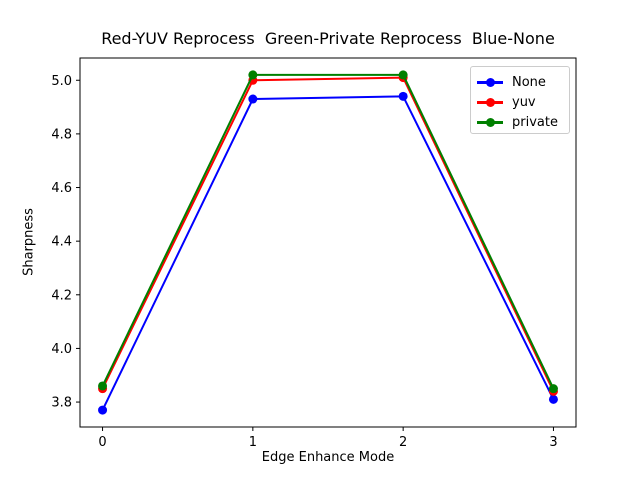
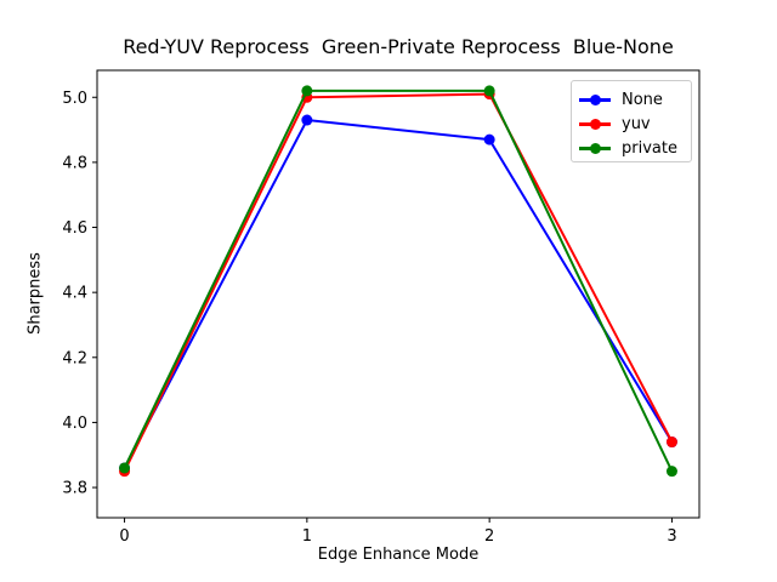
None/0: 3.77 -> 3.86
None/2: 4.94 -> 4.87
None/3: 3.81 -> 3.94
yuv/3: 3.84 -> 3.94
